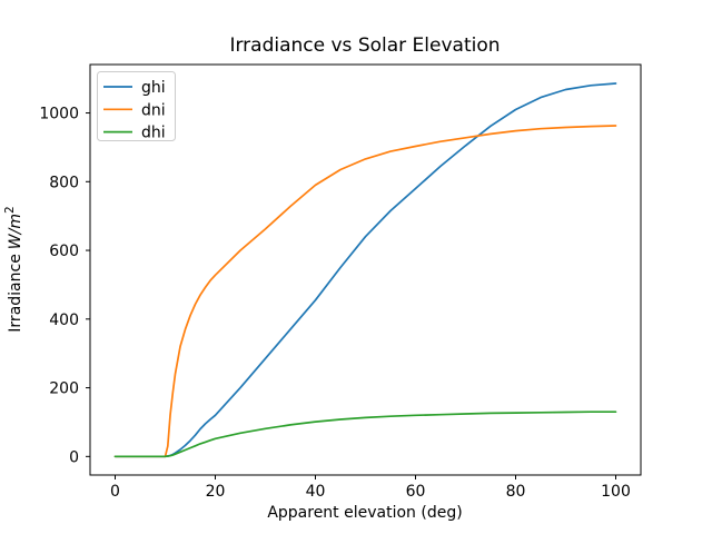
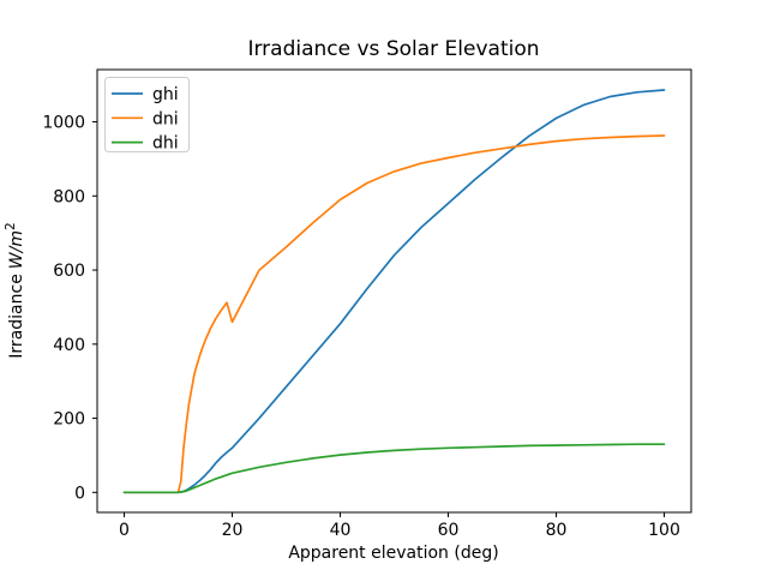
dni/20: 530 -> 460
